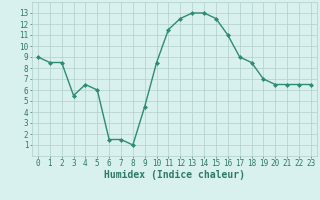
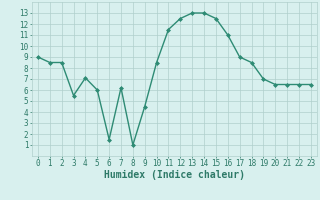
4: 6.5 -> 7.1
7: 1.5 -> 6.2
